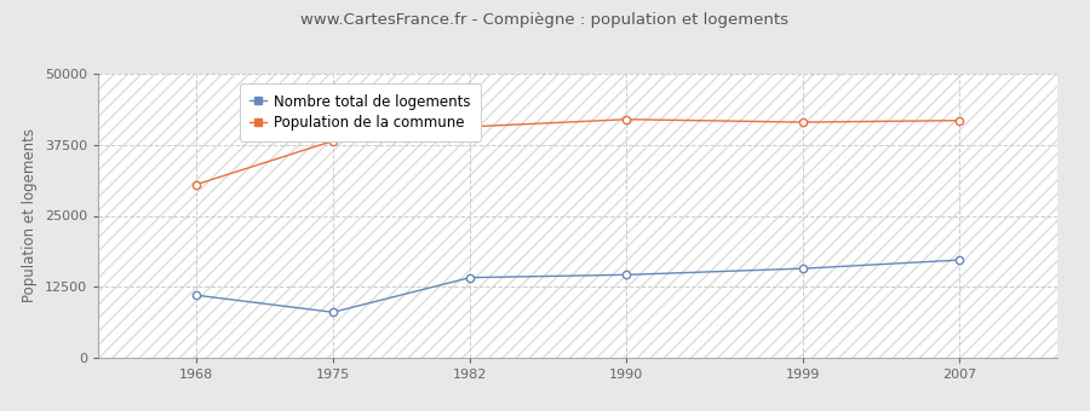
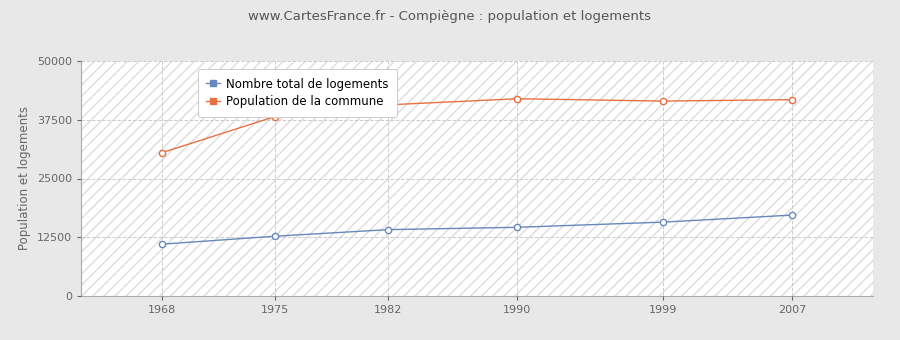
Nombre total de logements/1975: 8000 -> 12700
